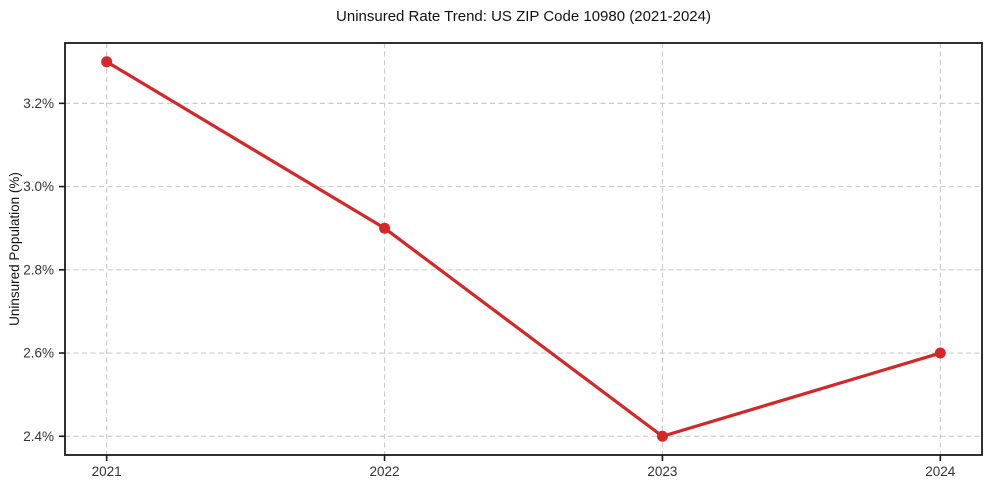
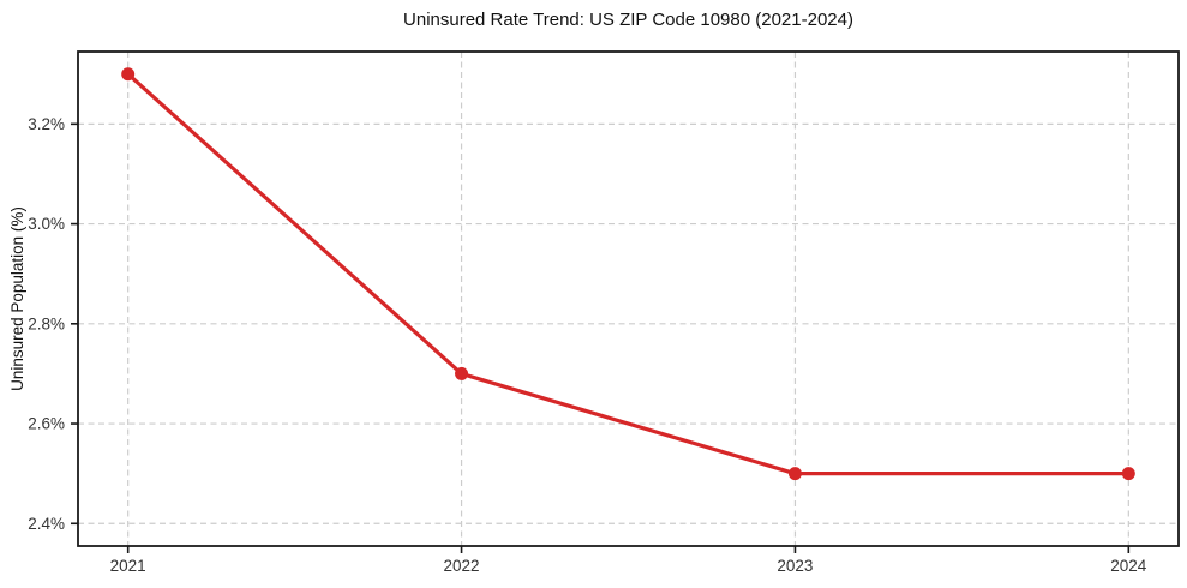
2022: 2.9% -> 2.7%
2023: 2.4% -> 2.5%
2024: 2.6% -> 2.5%
